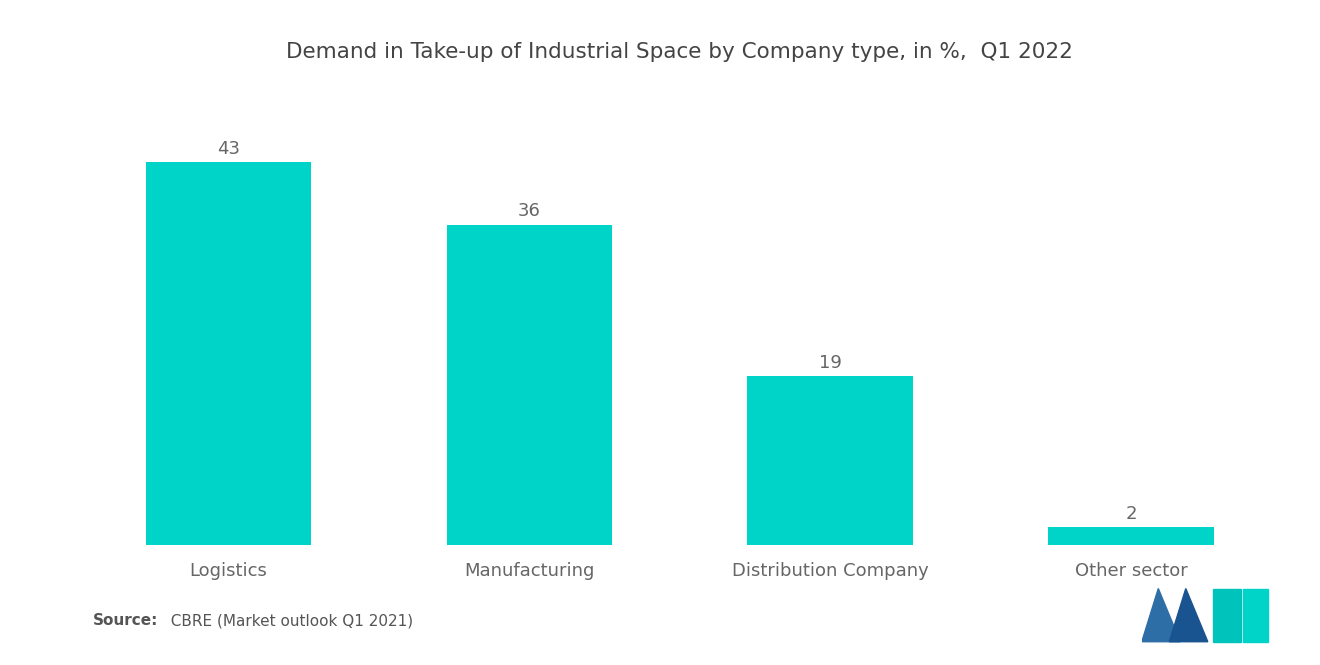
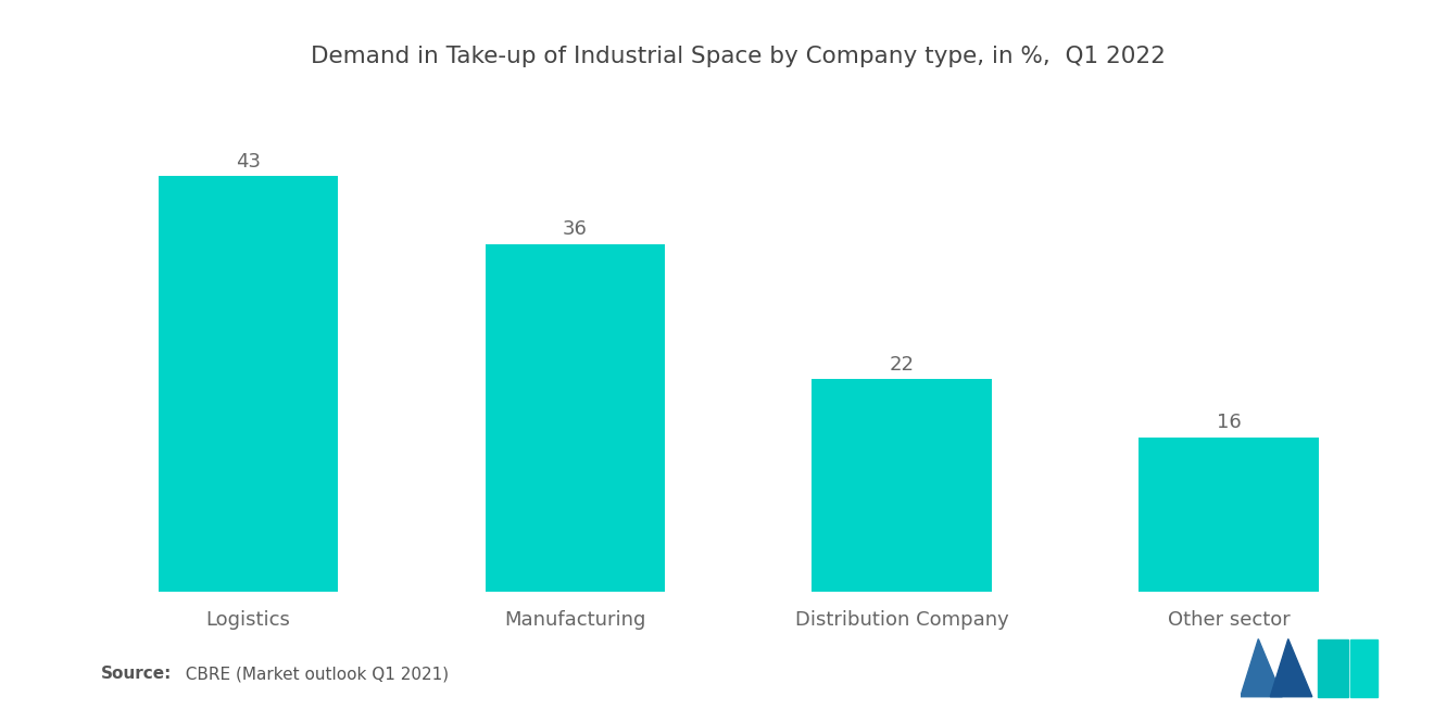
Distribution Company: 19 -> 22
Other sector: 2 -> 16
